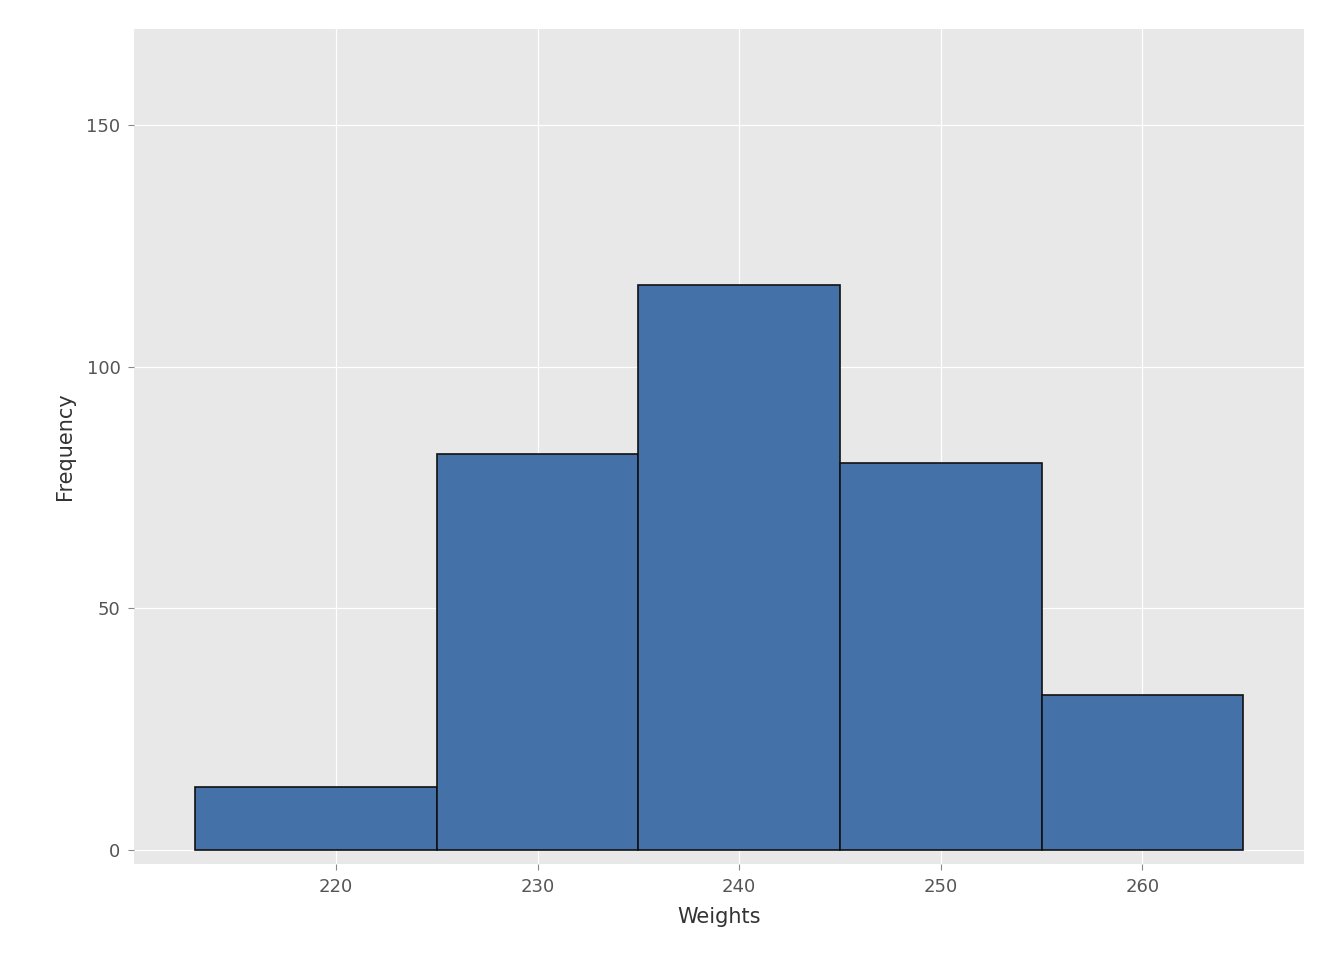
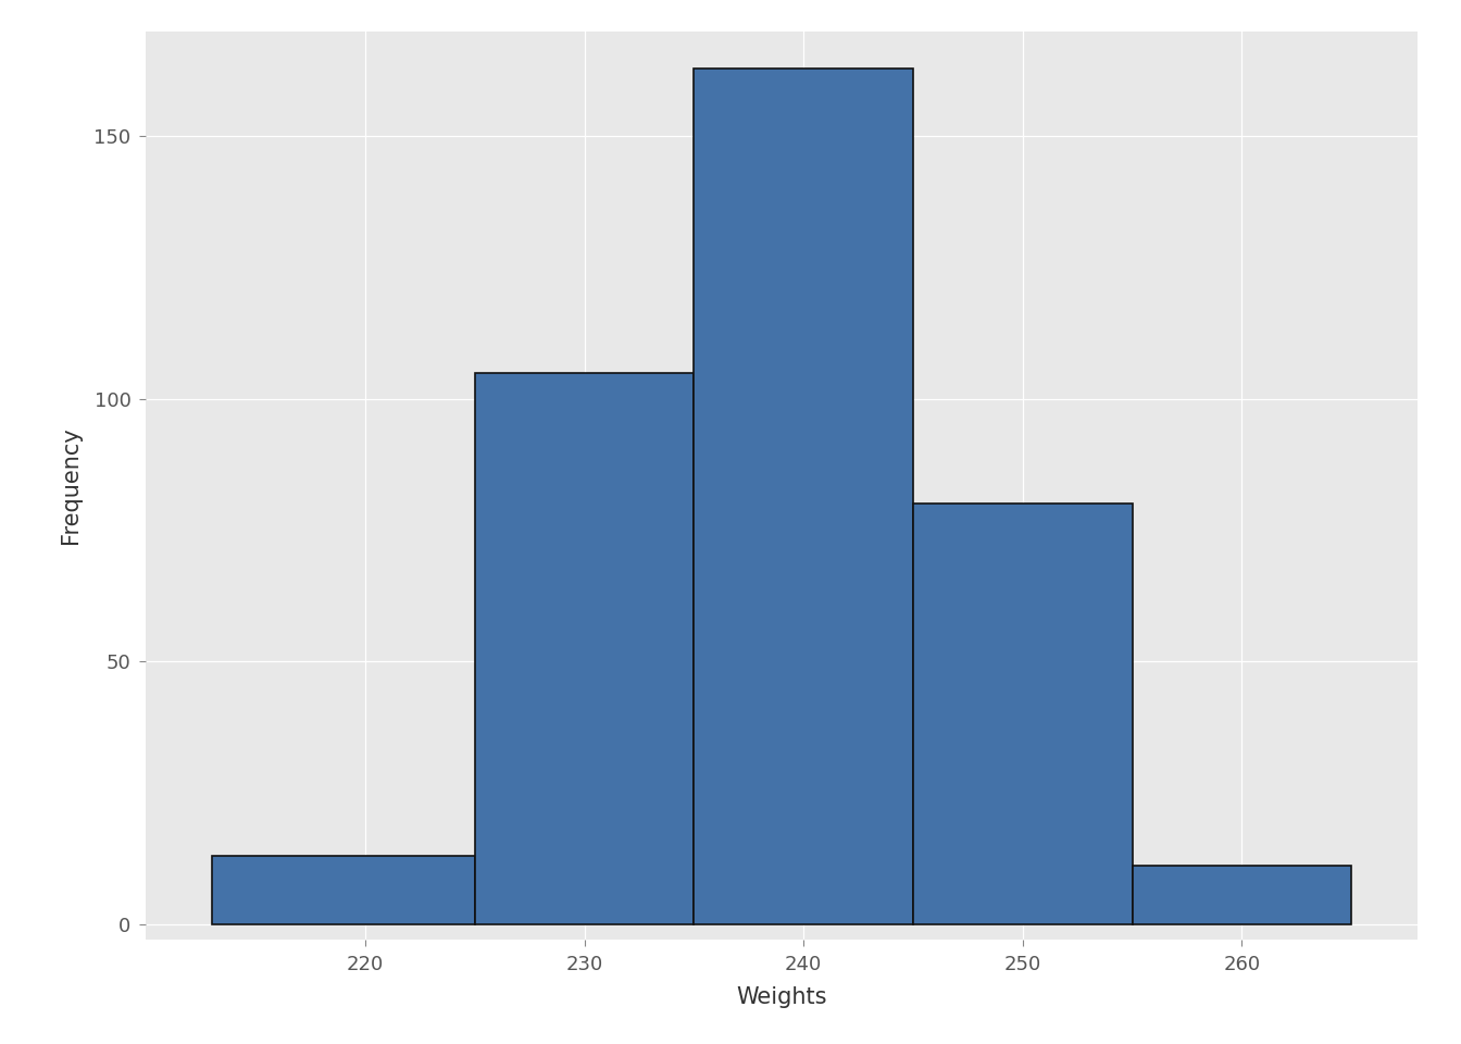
230: 82 -> 105
240: 117 -> 163
260: 32 -> 11
